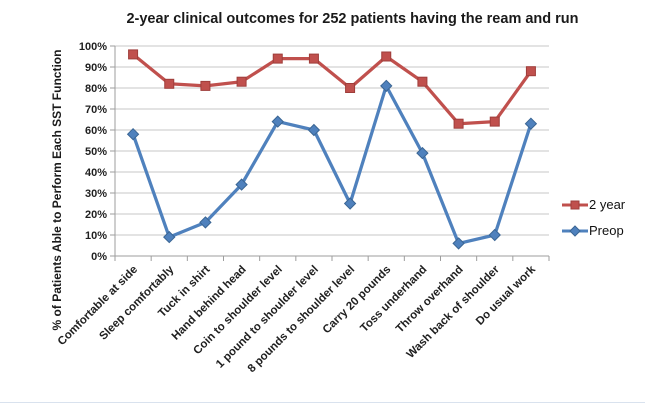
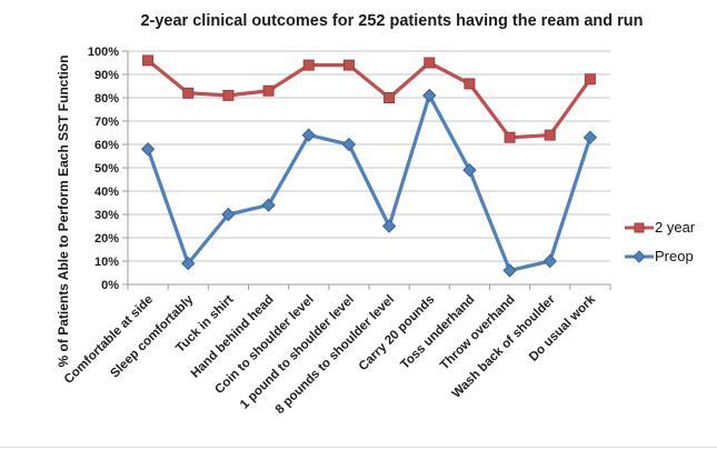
Preop/Tuck in shirt: 16% -> 30%
2 year/Toss underhand: 83% -> 86%
